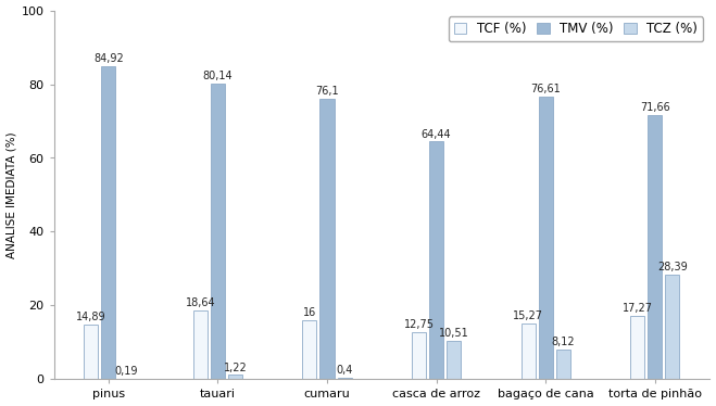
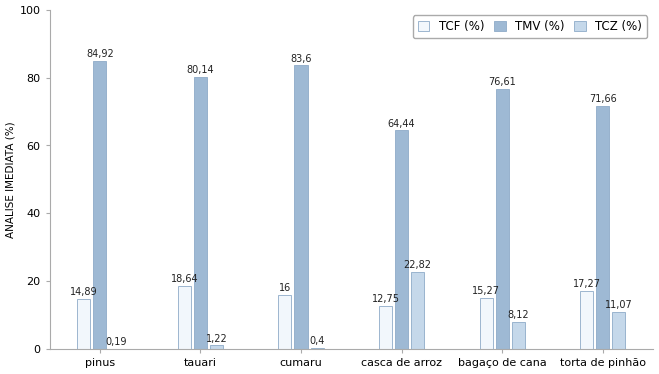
TMV (%)/cumaru: 76,1 -> 83,6
TCZ (%)/casca de arroz: 10,51 -> 22,82
TCZ (%)/torta de pinhão: 28,39 -> 11,07
